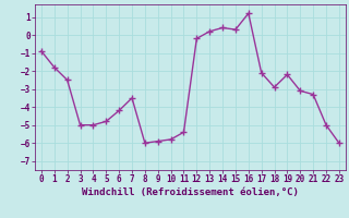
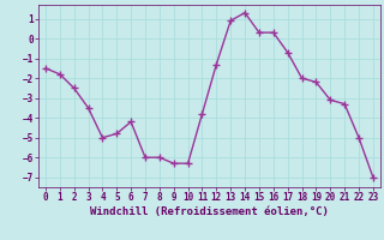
0: -0.9 -> -1.5
3: -5.0 -> -3.5
7: -3.5 -> -6.0
9: -5.9 -> -6.3
10: -5.8 -> -6.3
11: -5.4 -> -3.8
12: -0.2 -> -1.3
13: 0.2 -> 0.9
14: 0.4 -> 1.3
16: 1.2 -> 0.3
17: -2.1 -> -0.7
18: -2.9 -> -2.0
23: -6.0 -> -7.0
